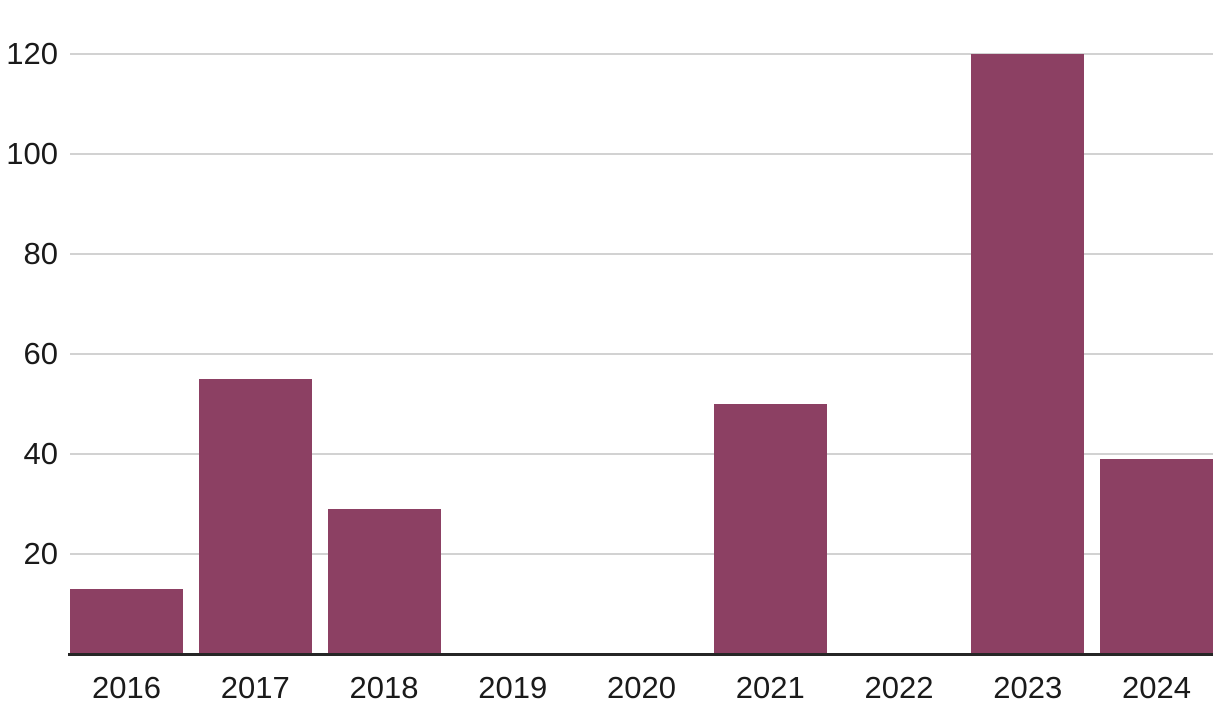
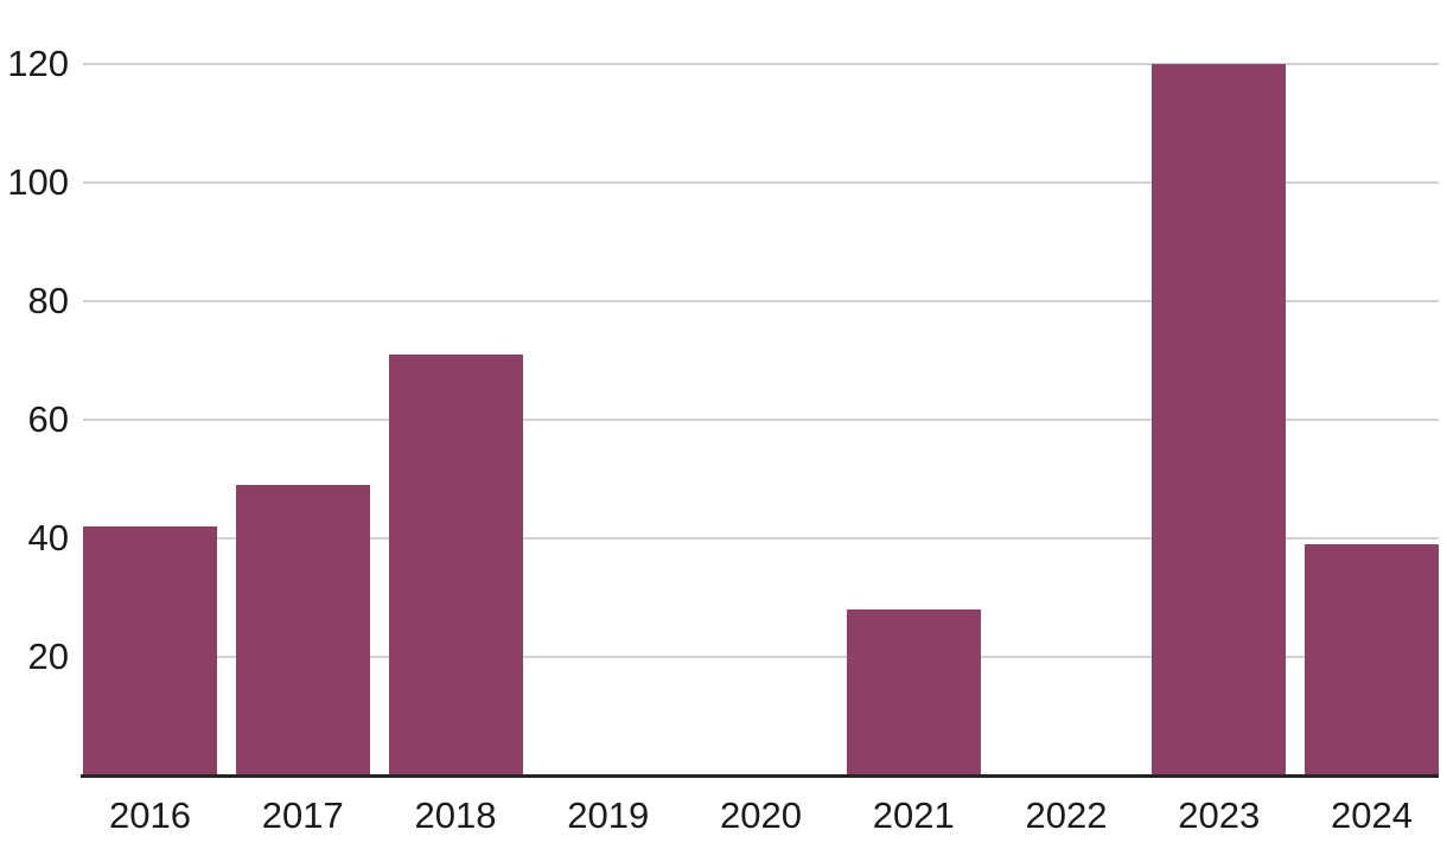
2016: 13 -> 42
2017: 55 -> 49
2018: 29 -> 71
2021: 50 -> 28
